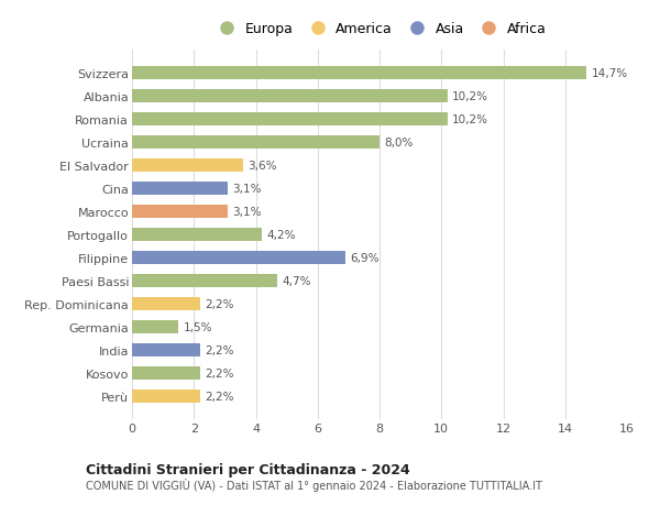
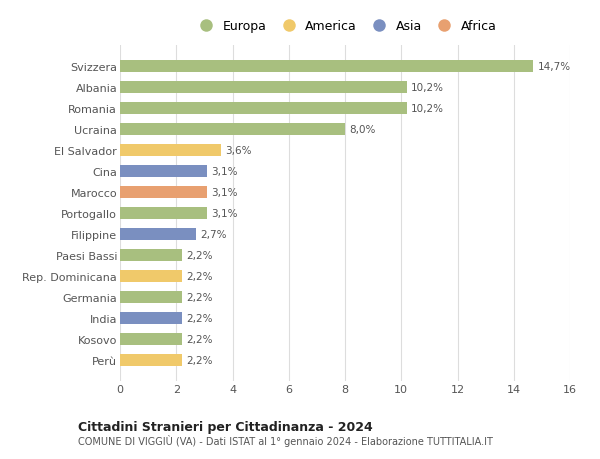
Portogallo: 4,2% -> 3,1%
Filippine: 6,9% -> 2,7%
Paesi Bassi: 4,7% -> 2,2%
Germania: 1,5% -> 2,2%
